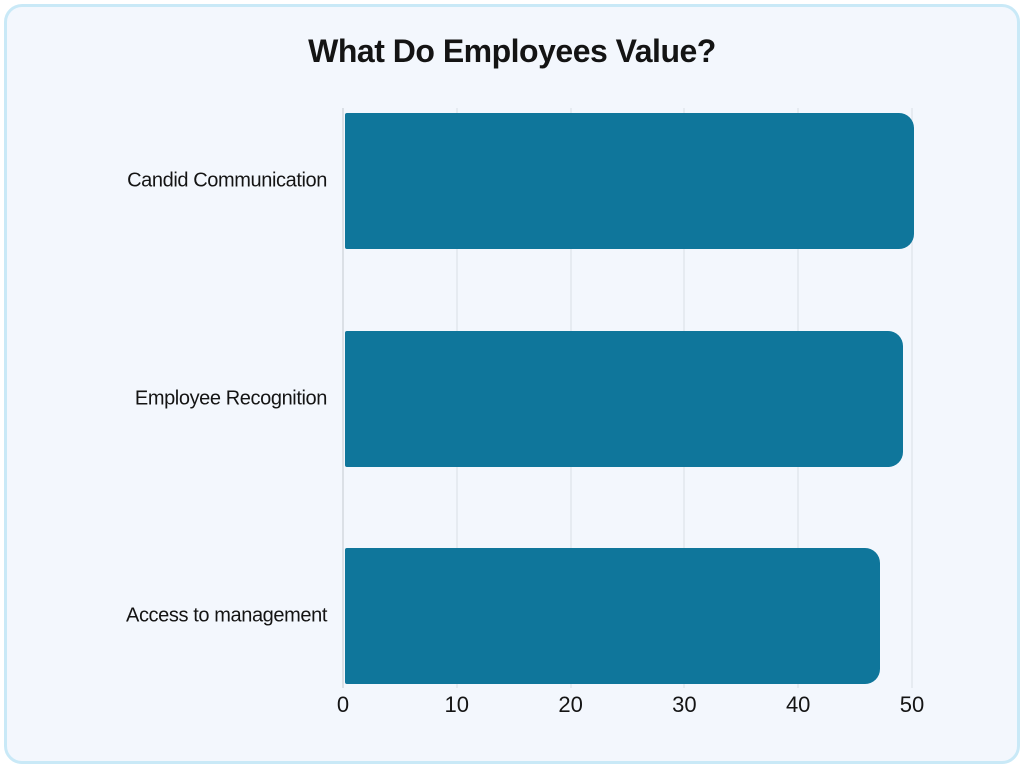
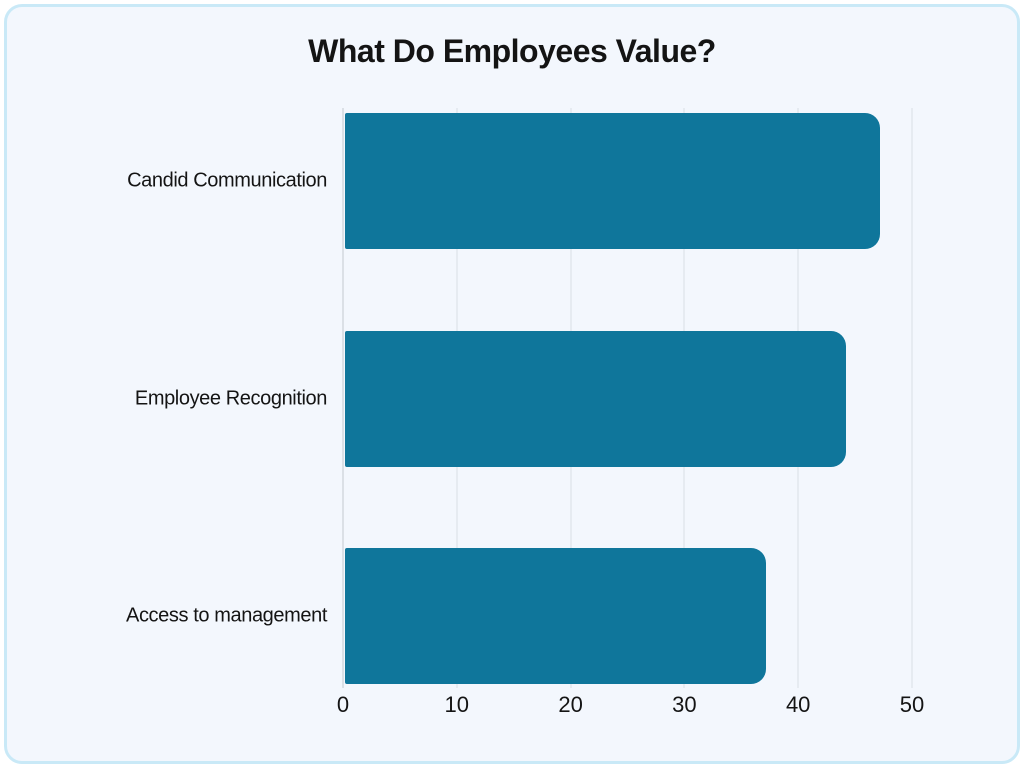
Candid Communication: 50 -> 47
Employee Recognition: 49 -> 44
Access to management: 47 -> 37
